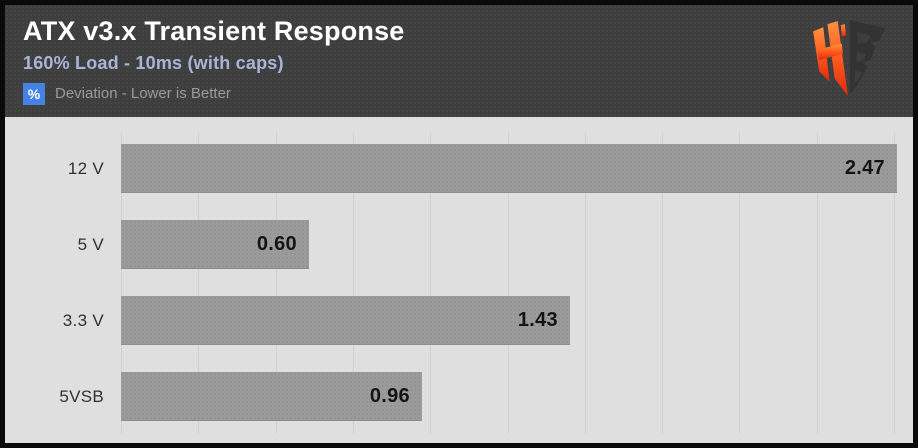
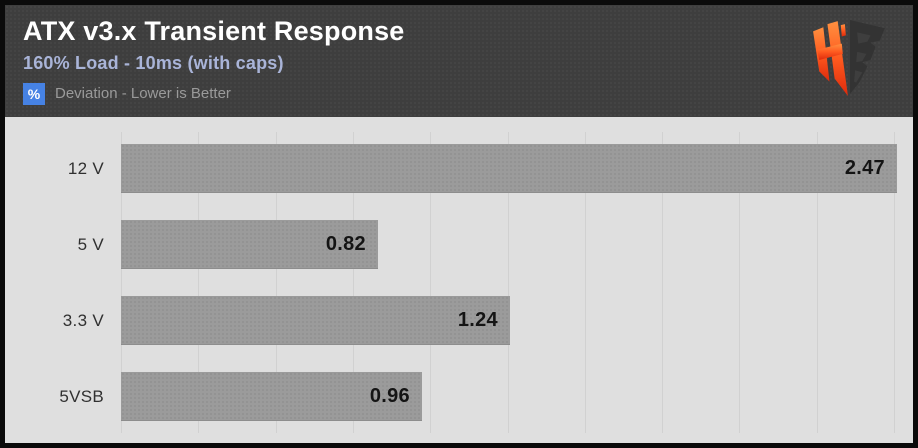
5 V: 0.60 -> 0.82
3.3 V: 1.43 -> 1.24
